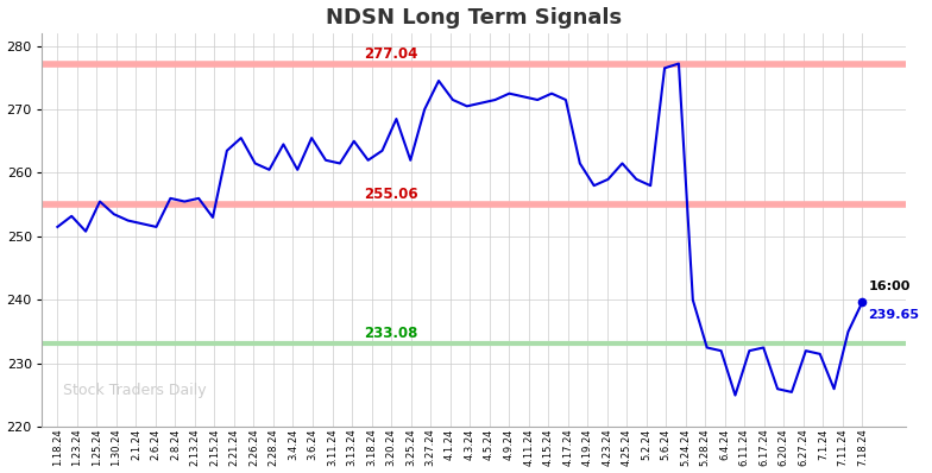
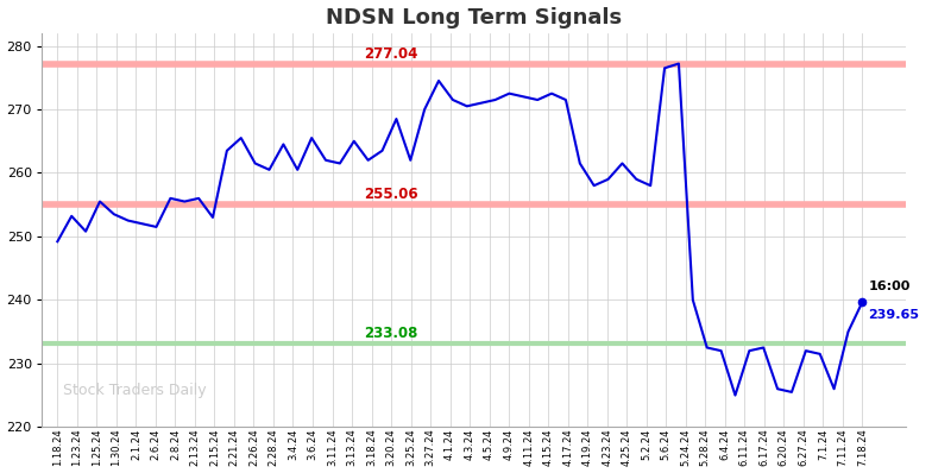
1.18.24: 251.5 -> 249.2
